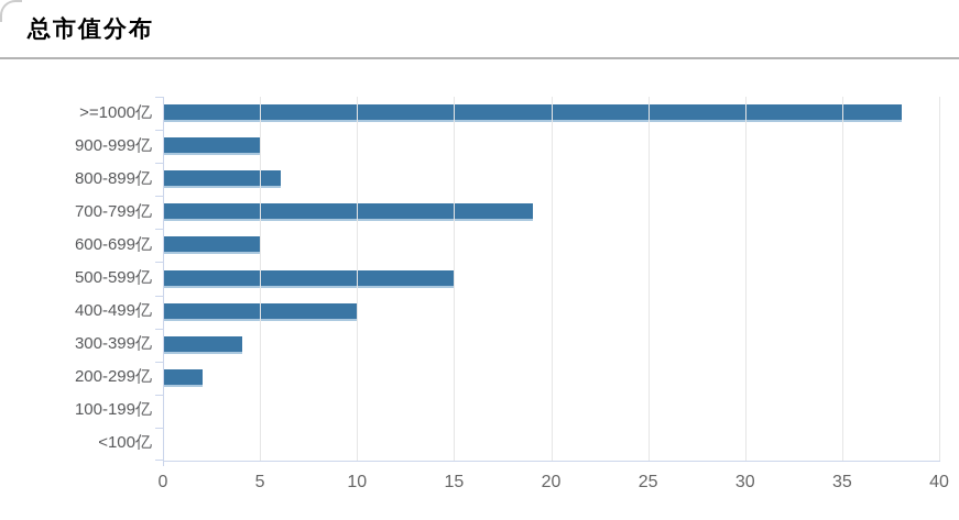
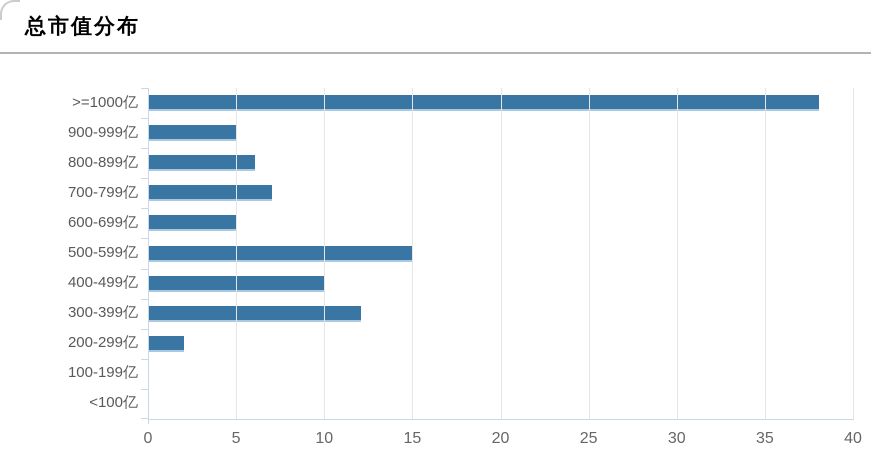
700-799亿: 19 -> 7
300-399亿: 4 -> 12
